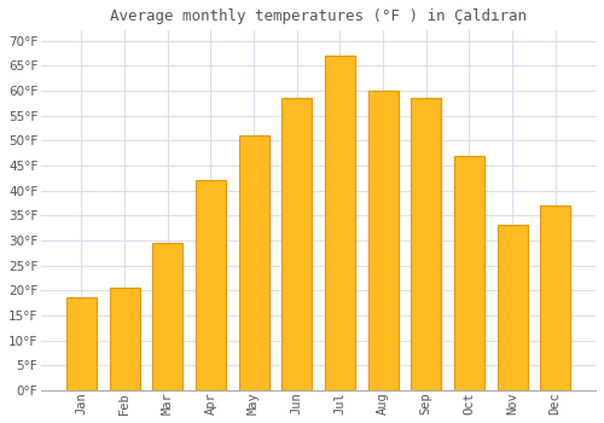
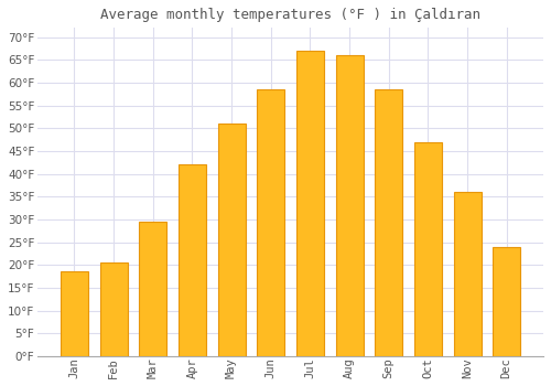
Aug: 60.0°F -> 66.0°F
Nov: 33.0°F -> 36.0°F
Dec: 37.0°F -> 24.0°F
